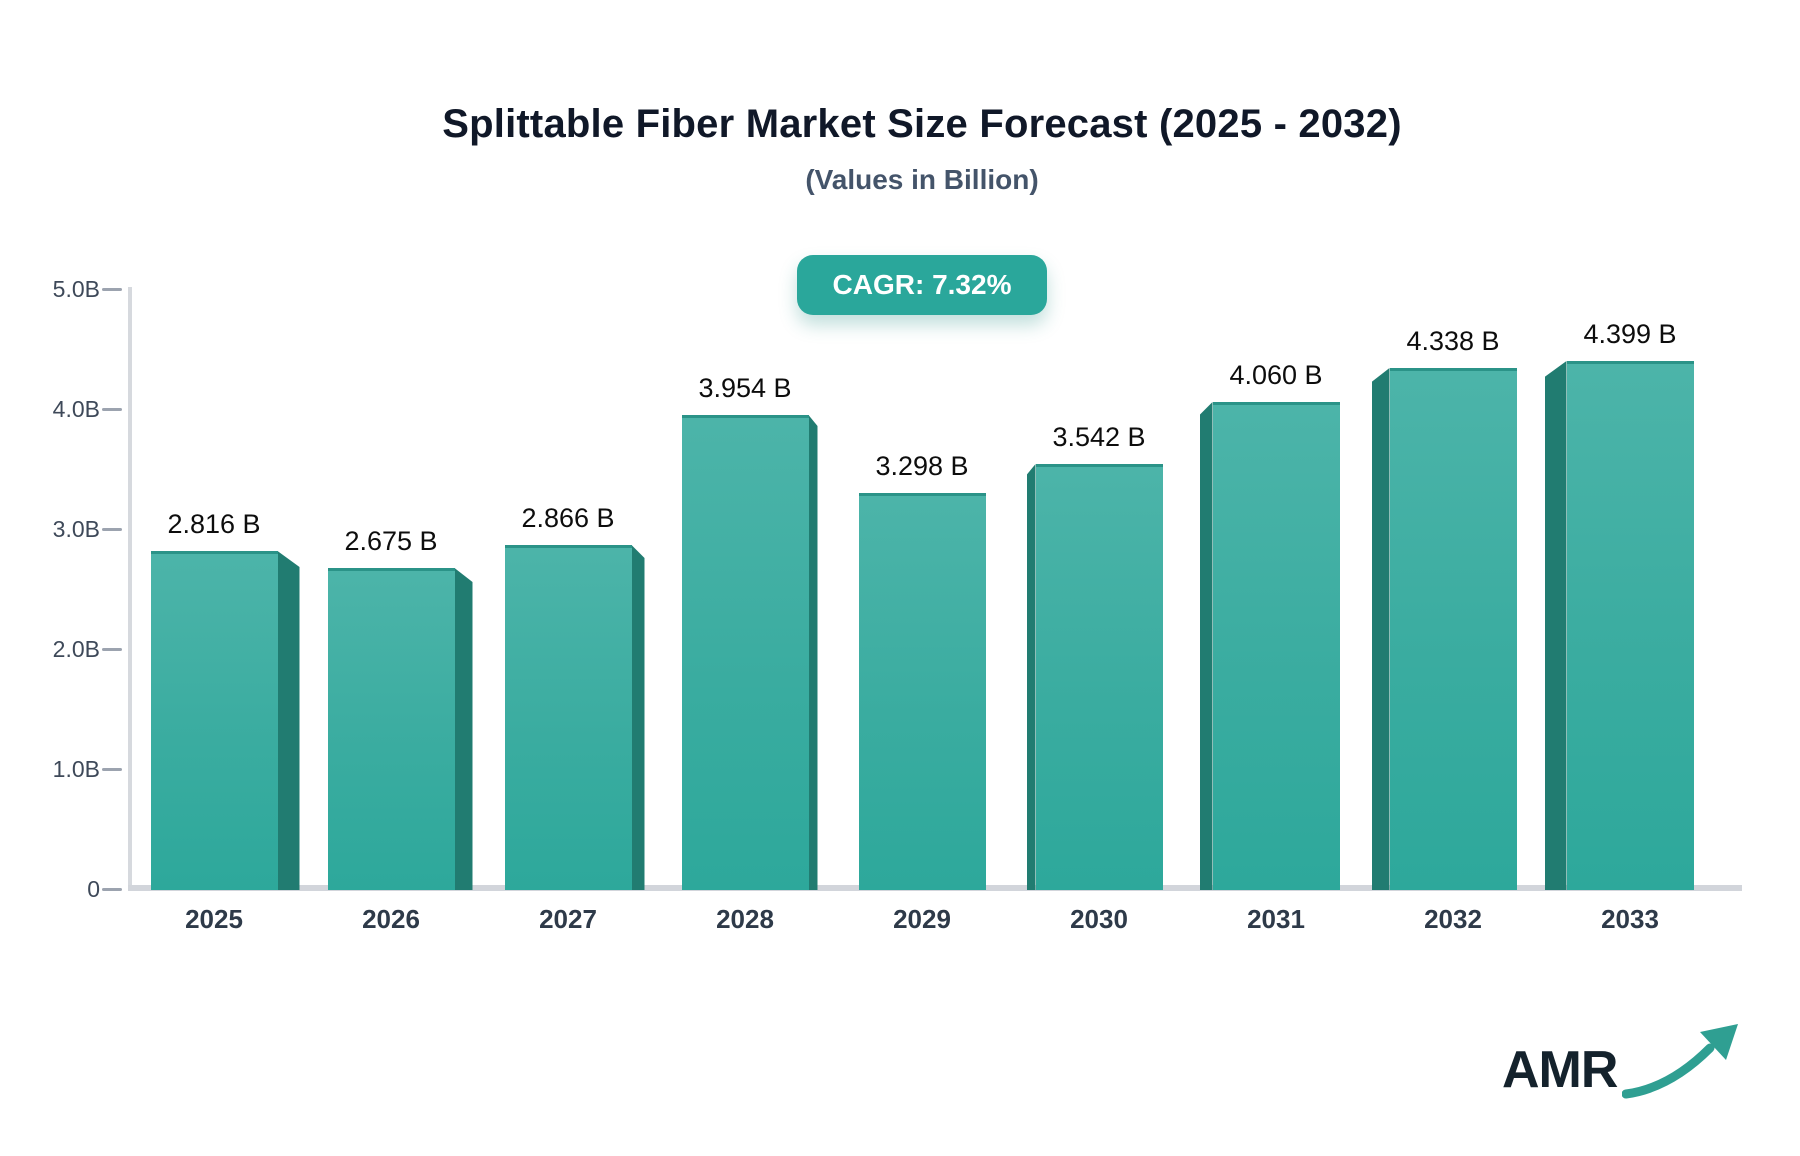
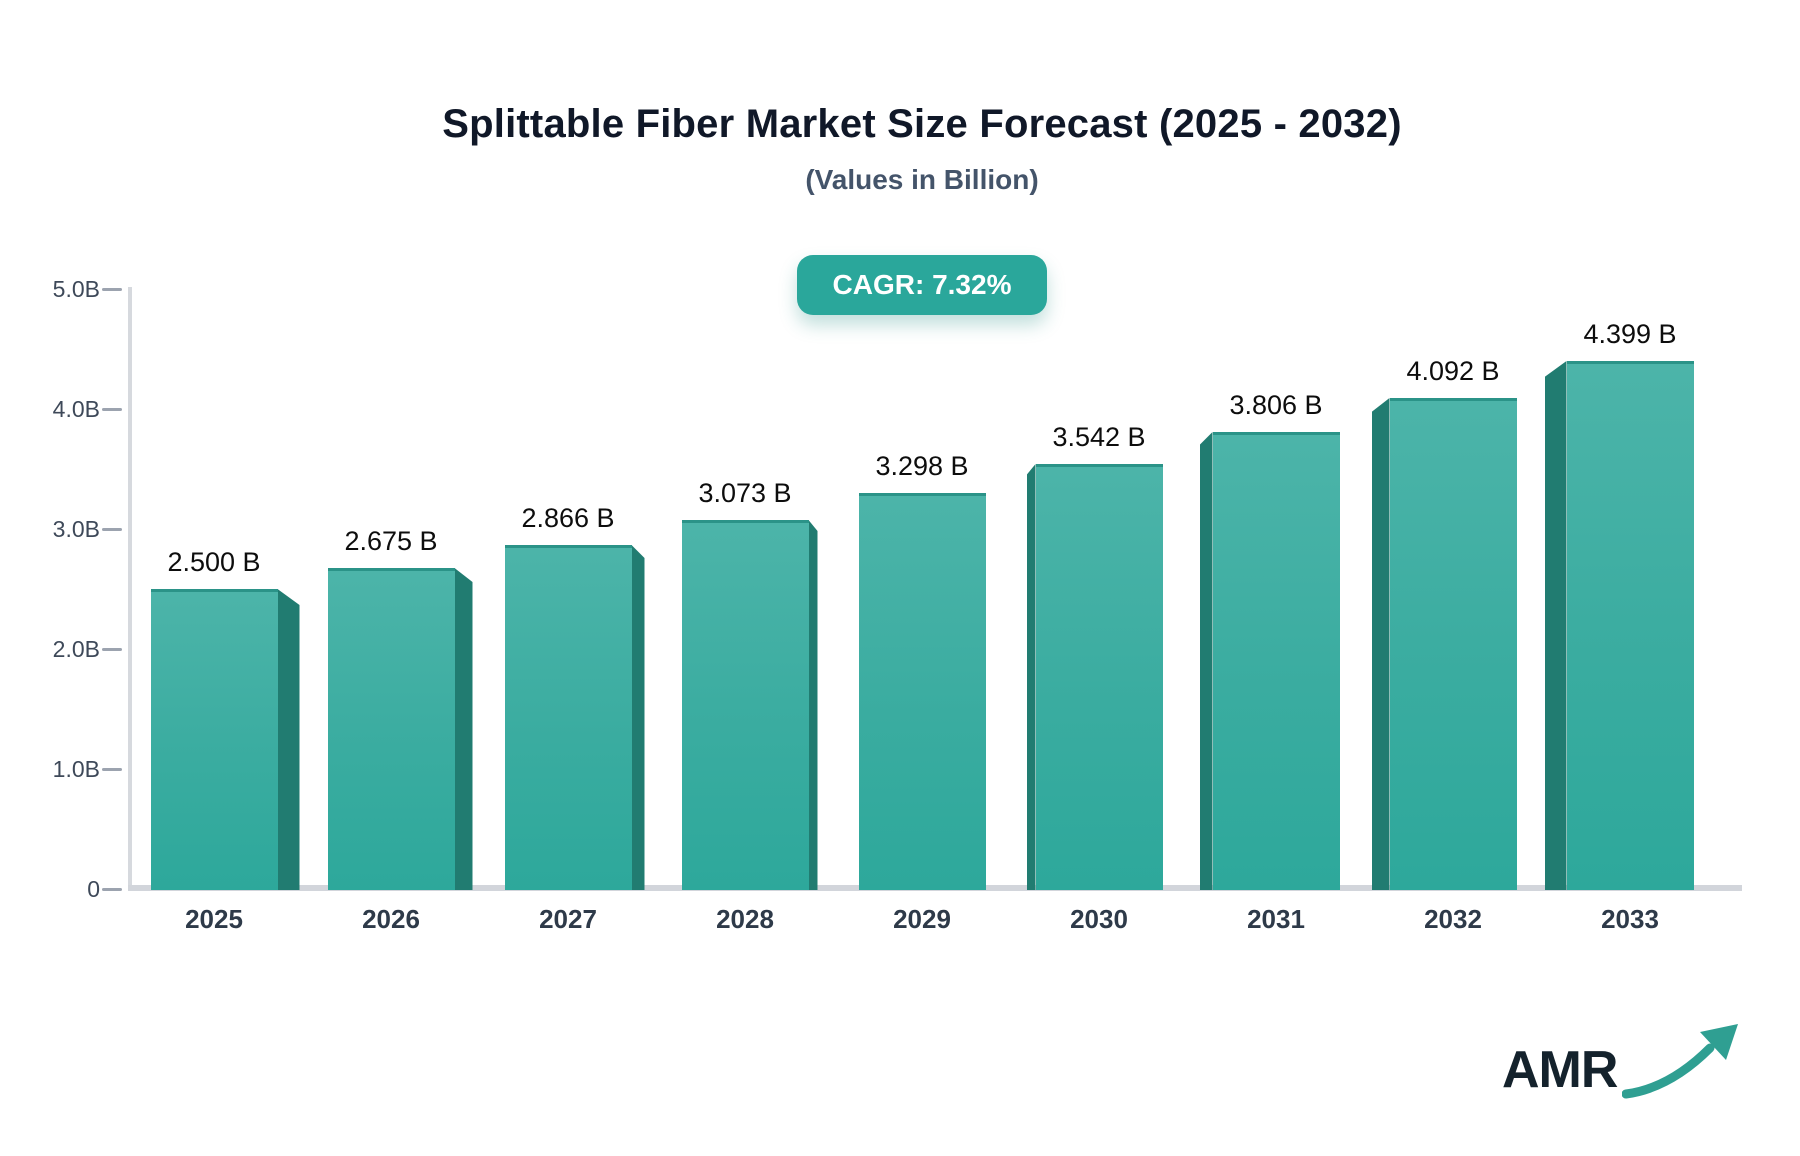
2025: 2.816 -> 2.500
2028: 3.954 -> 3.073
2031: 4.060 -> 3.806
2032: 4.338 -> 4.092
